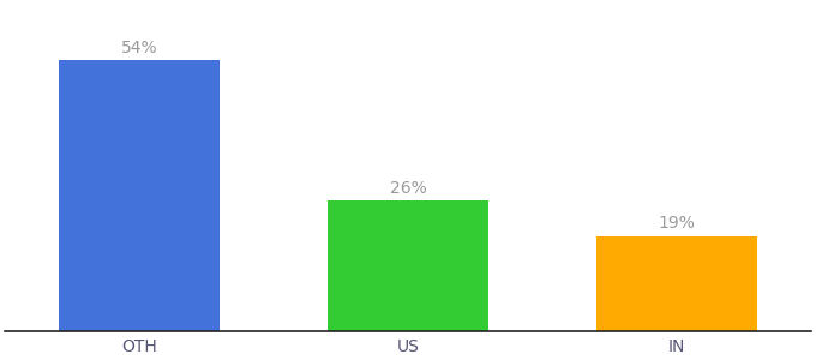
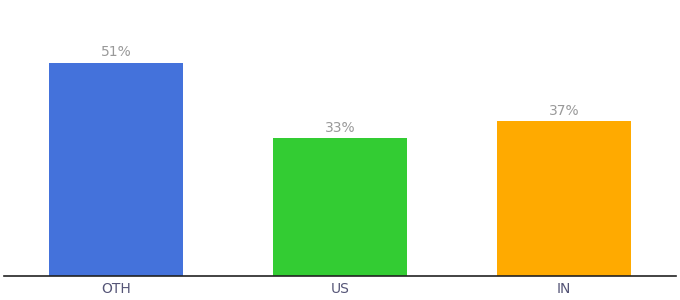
OTH: 54% -> 51%
US: 26% -> 33%
IN: 19% -> 37%
